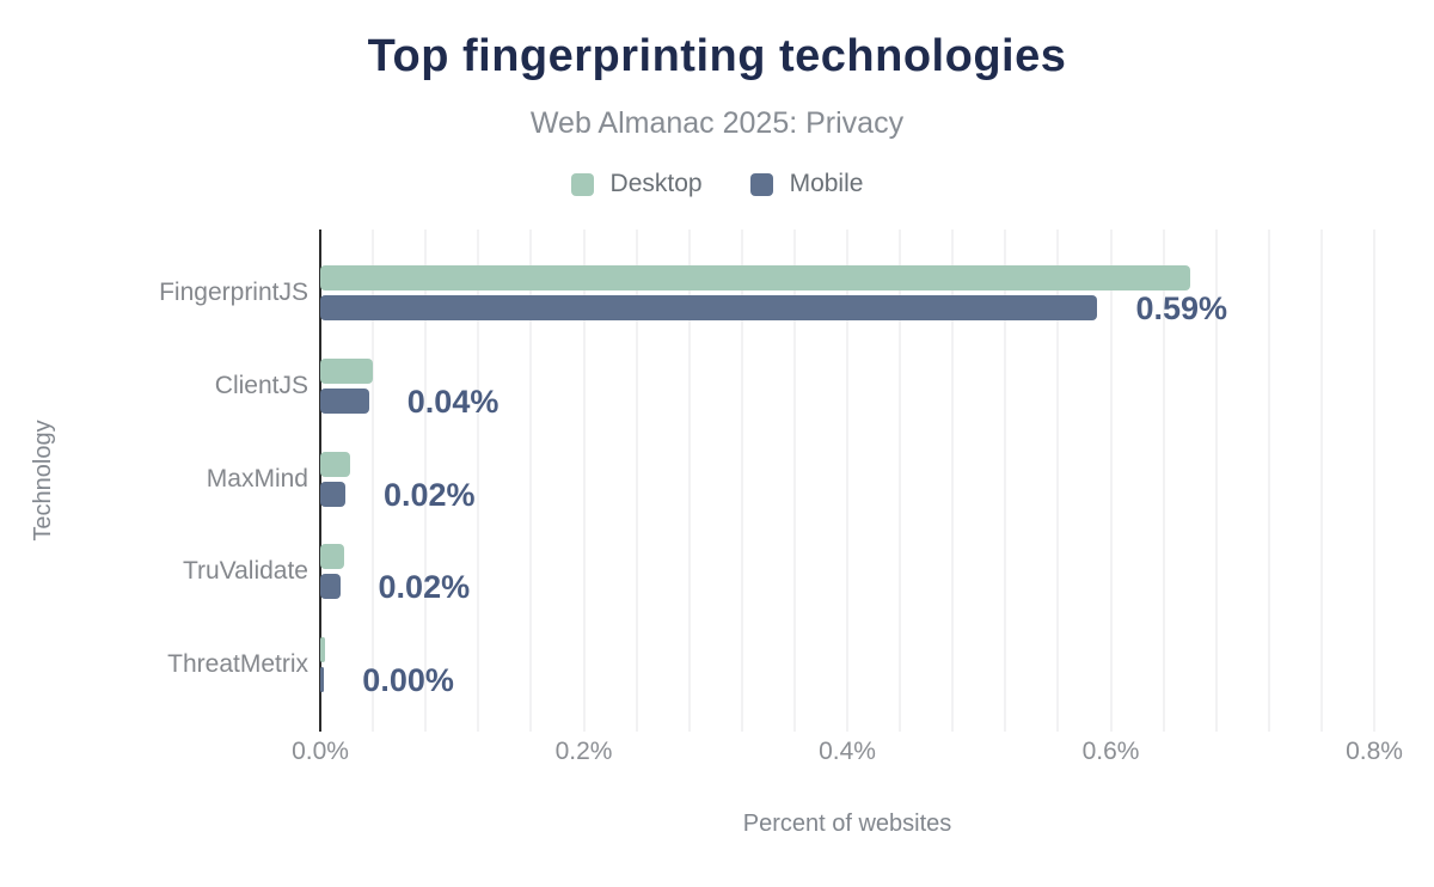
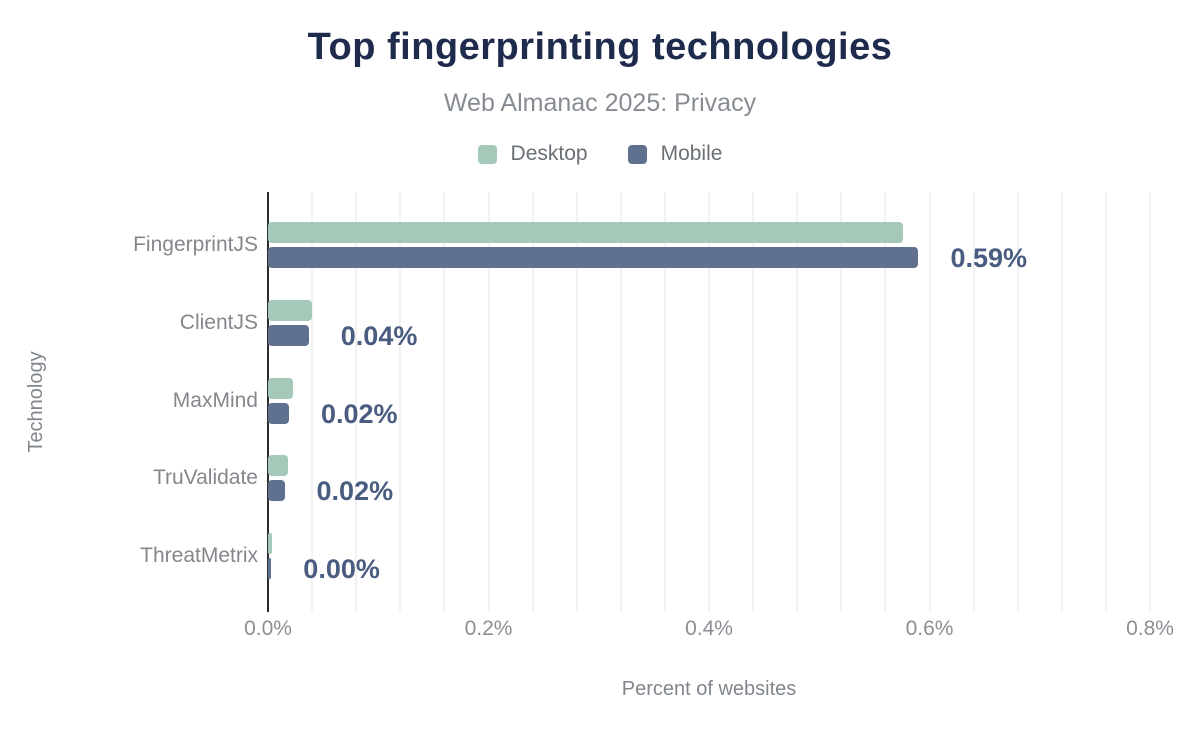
Desktop/FingerprintJS: 0.660% -> 0.576%
